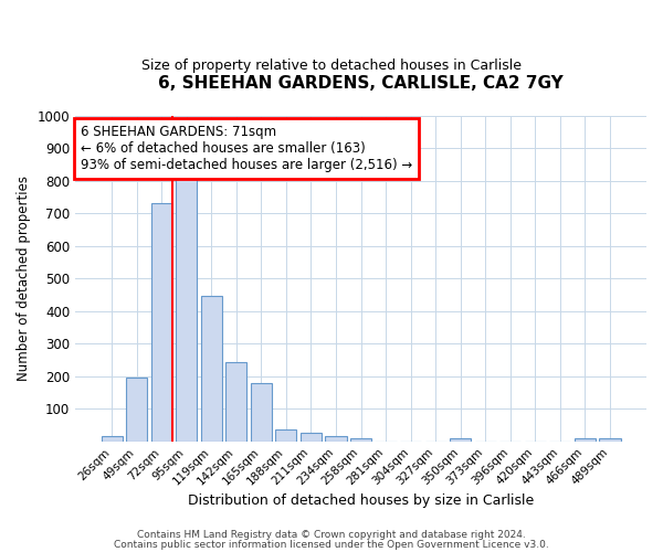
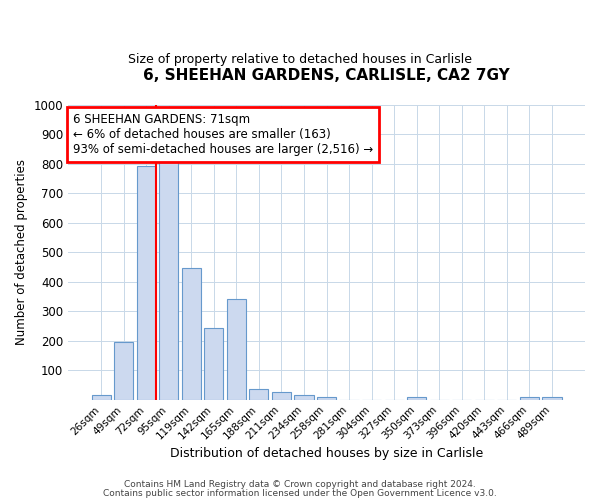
72sqm: 730 -> 790
165sqm: 178 -> 340
